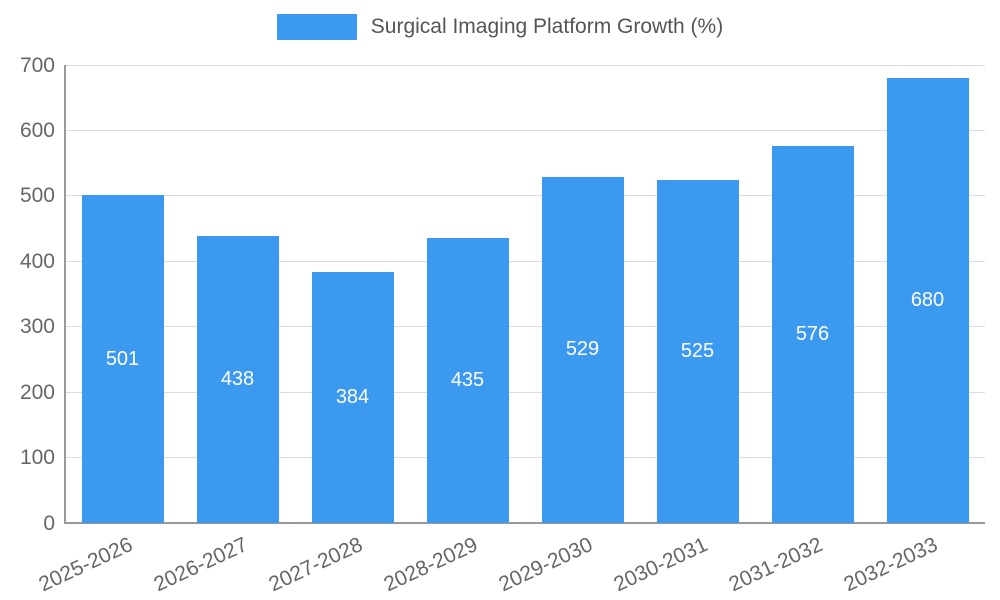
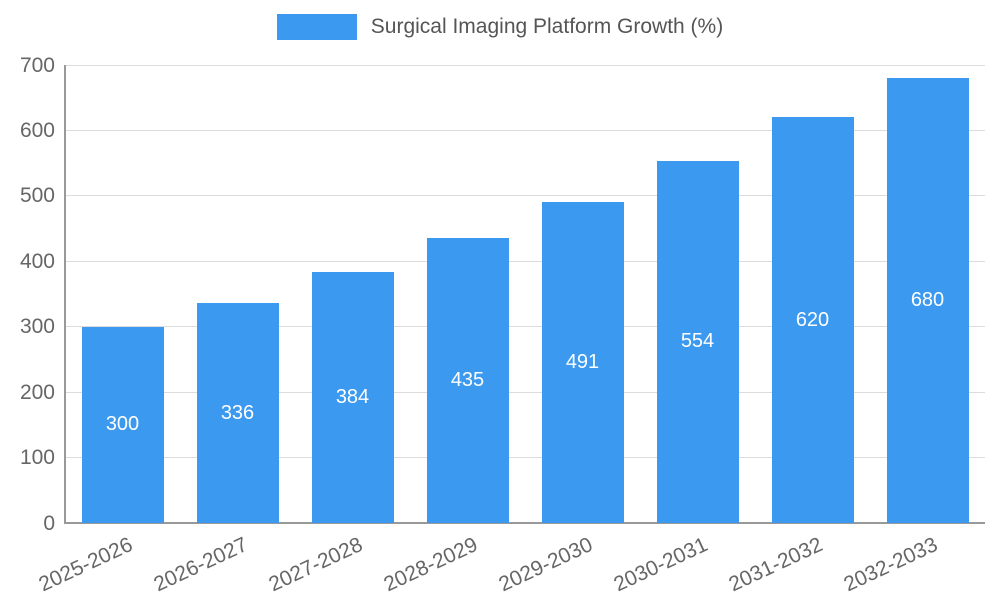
2025-2026: 501 -> 300
2026-2027: 438 -> 336
2029-2030: 529 -> 491
2030-2031: 525 -> 554
2031-2032: 576 -> 620
